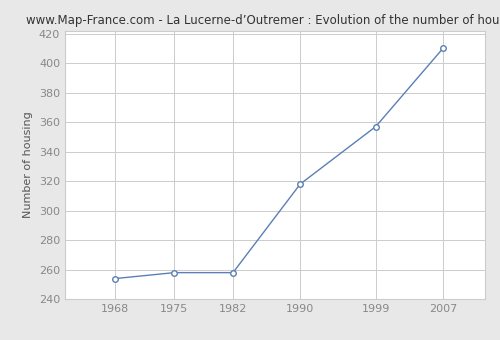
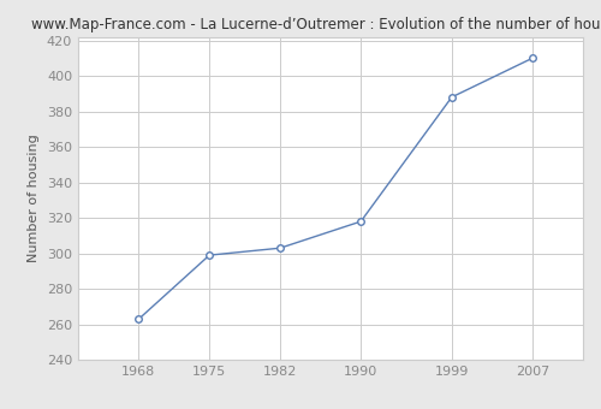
1968: 254 -> 263
1975: 258 -> 299
1982: 258 -> 303
1999: 357 -> 388
